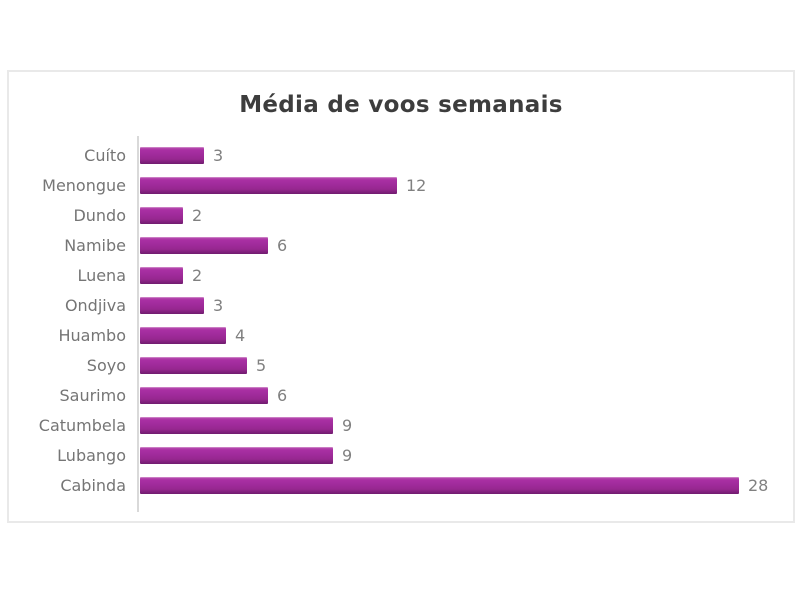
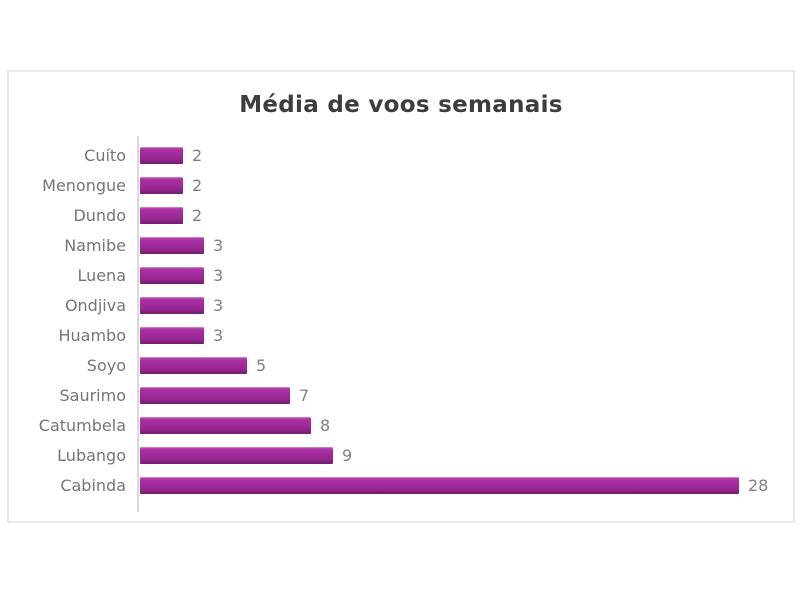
Cuíto: 3 -> 2
Menongue: 12 -> 2
Namibe: 6 -> 3
Luena: 2 -> 3
Huambo: 4 -> 3
Saurimo: 6 -> 7
Catumbela: 9 -> 8
